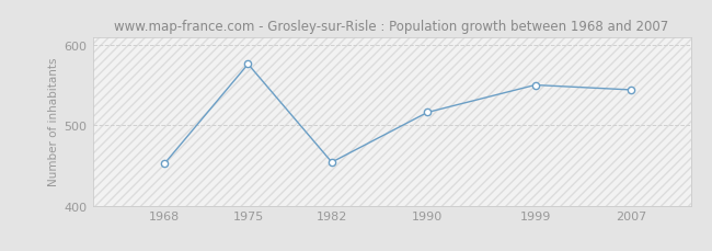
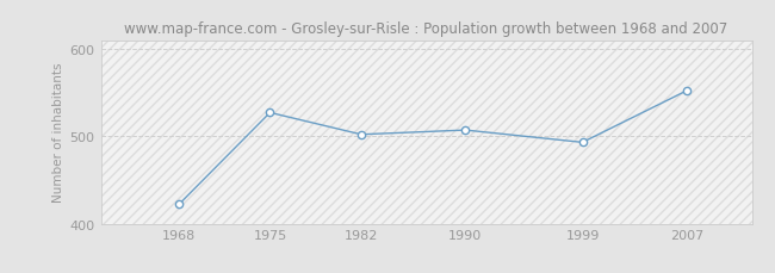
1968: 452 -> 422
1975: 576 -> 527
1982: 454 -> 502
1990: 516 -> 507
1999: 550 -> 493
2007: 544 -> 552
